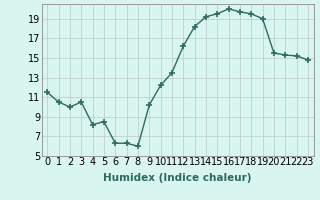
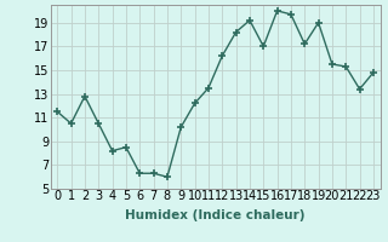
2: 10.0 -> 12.8
15: 19.5 -> 17.0
18: 19.5 -> 17.2
22: 15.2 -> 13.4
